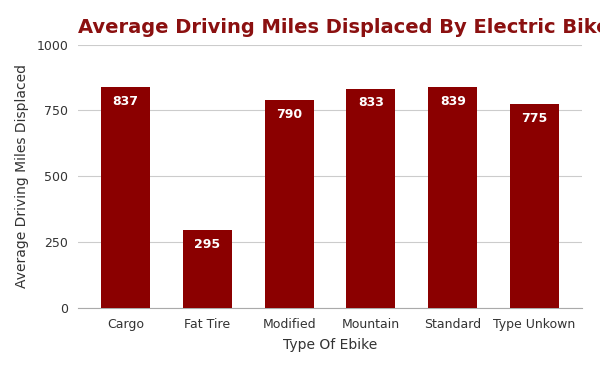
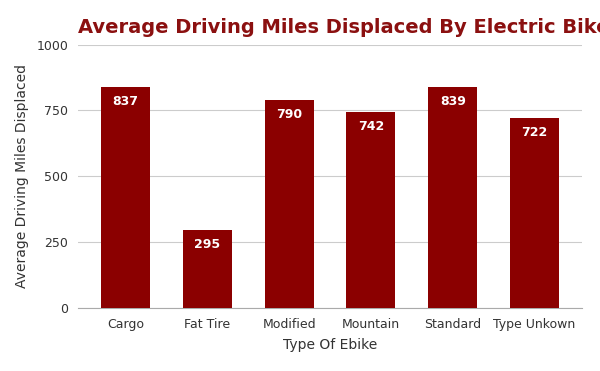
Mountain: 833 -> 742
Type Unkown: 775 -> 722
